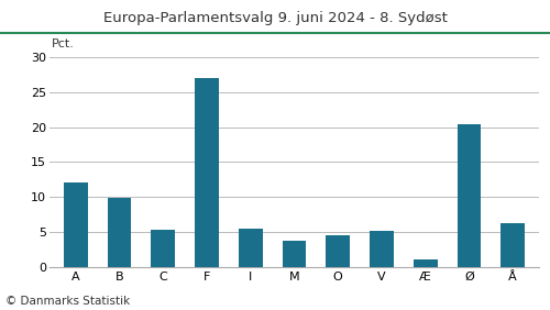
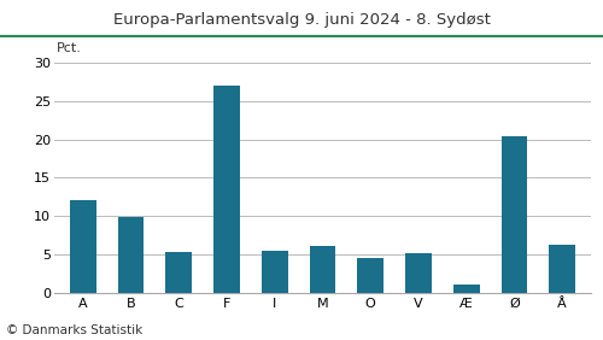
M: 3.7 -> 6.0
